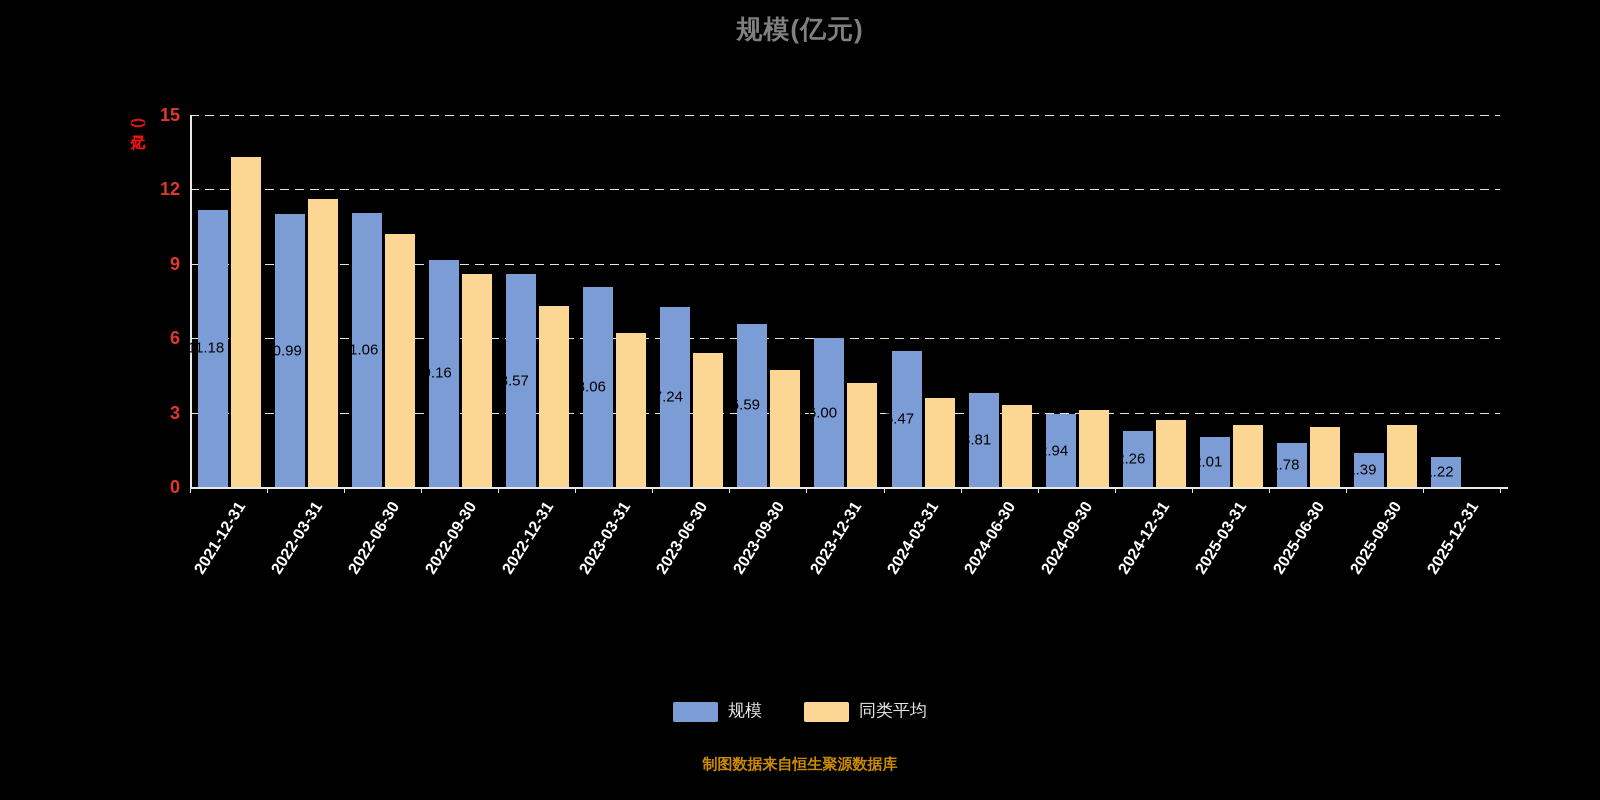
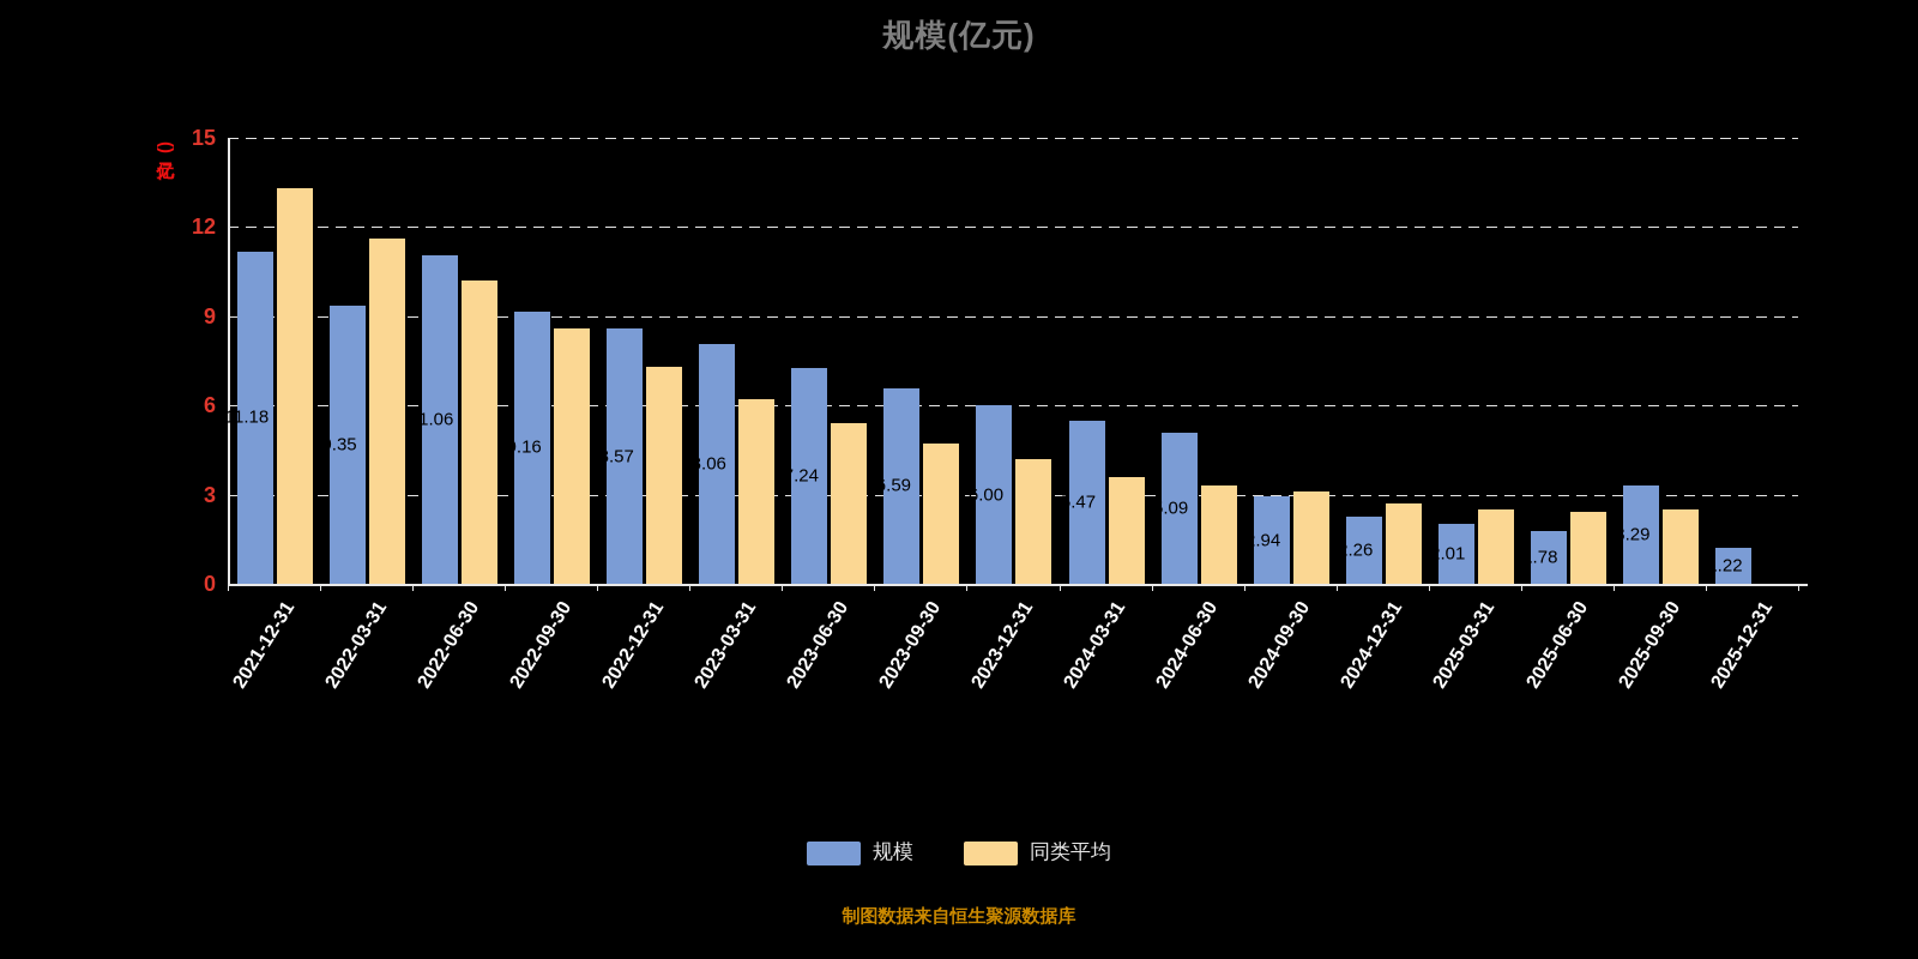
规模/2022-03-31: 10.99 -> 9.35
规模/2024-06-30: 3.81 -> 5.09
规模/2025-09-30: 1.39 -> 3.29
